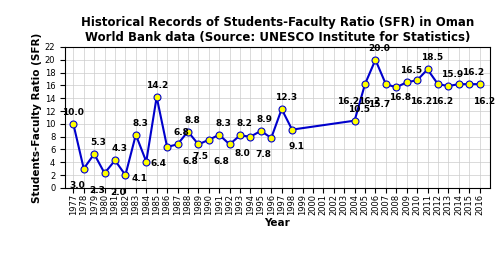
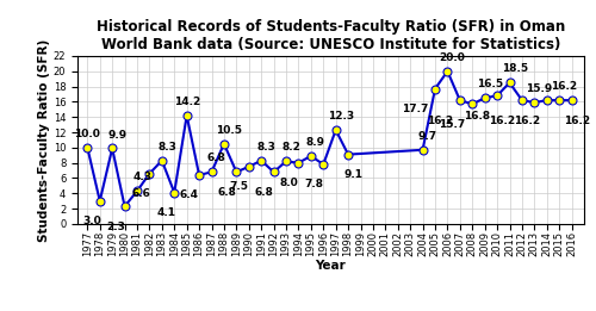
1979: 5.3 -> 9.9
1982: 2.0 -> 6.6
1988: 8.8 -> 10.5
2004: 10.5 -> 9.7
2005: 16.2 -> 17.7
